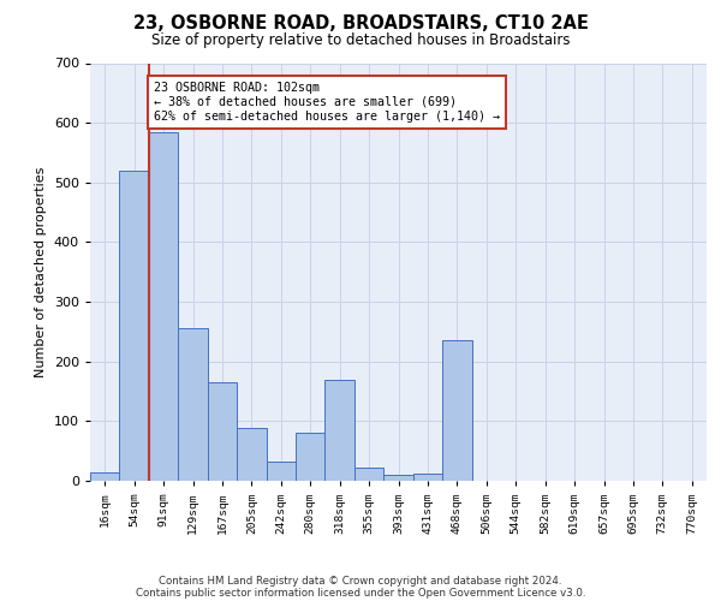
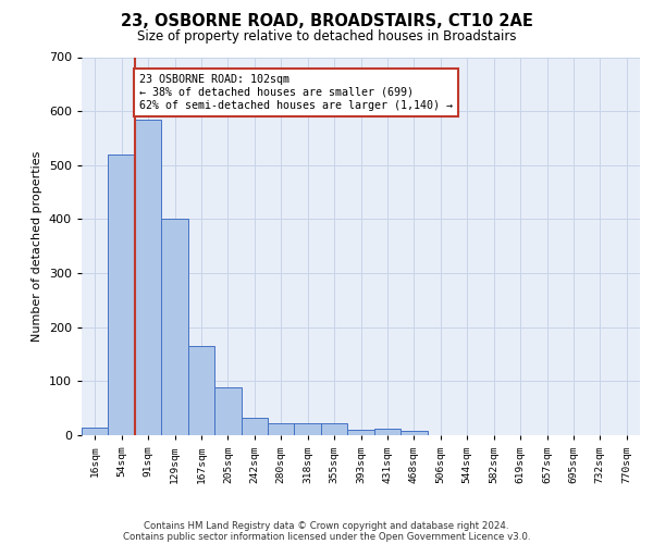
129sqm: 255 -> 400
280sqm: 80 -> 22
318sqm: 170 -> 22
468sqm: 235 -> 8
